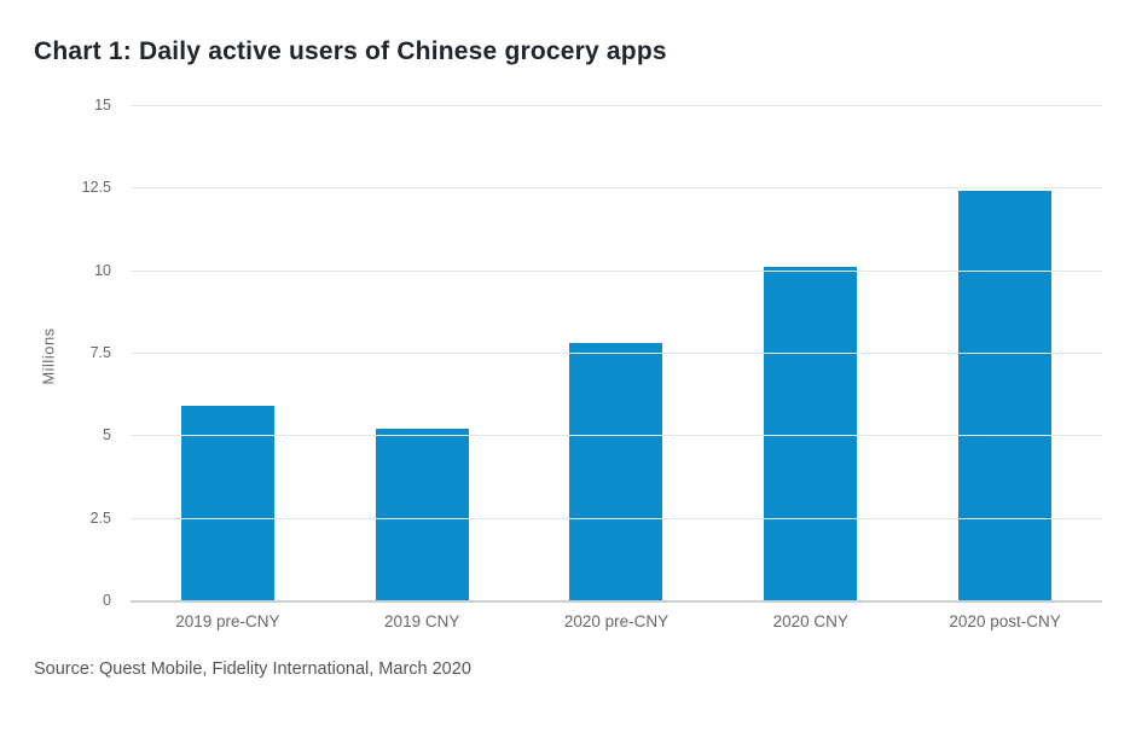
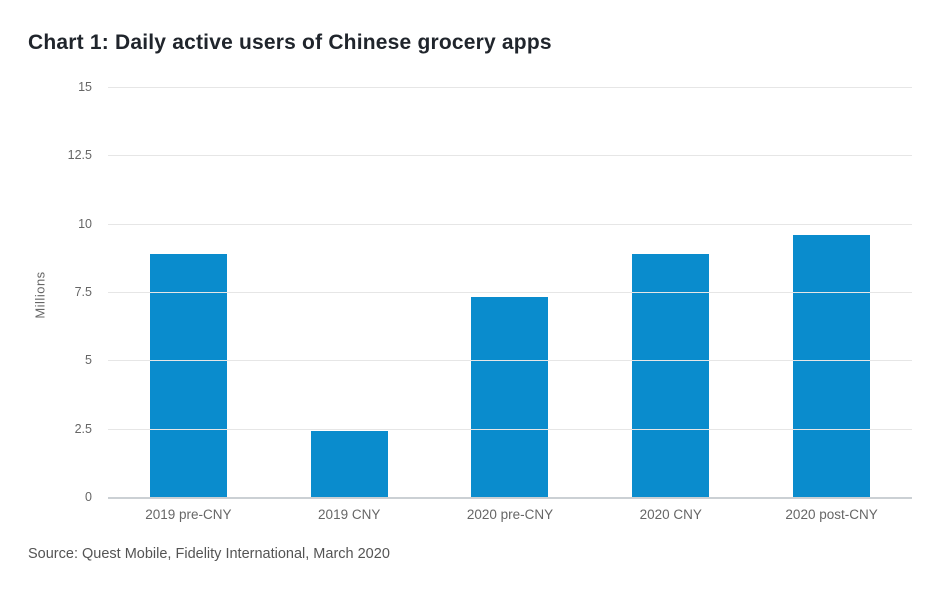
2019 pre-CNY: 5.9 -> 8.9
2019 CNY: 5.2 -> 2.4
2020 pre-CNY: 7.8 -> 7.3
2020 CNY: 10.1 -> 8.9
2020 post-CNY: 12.4 -> 9.6
